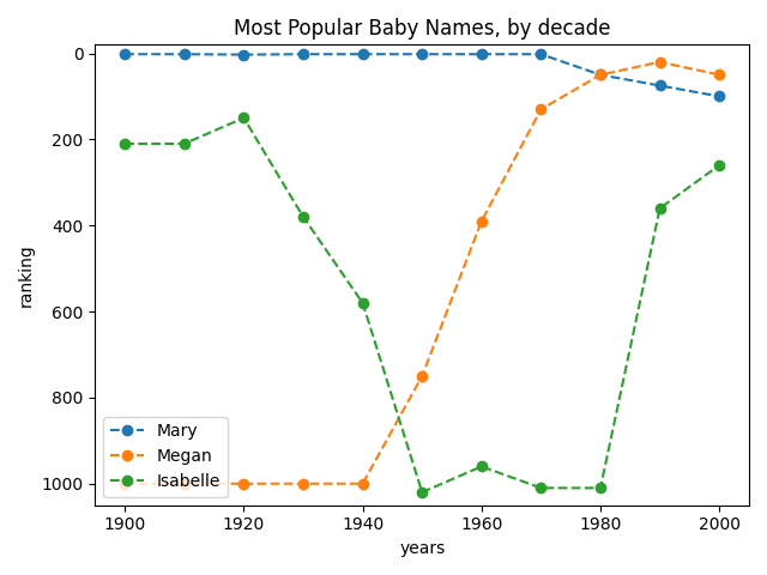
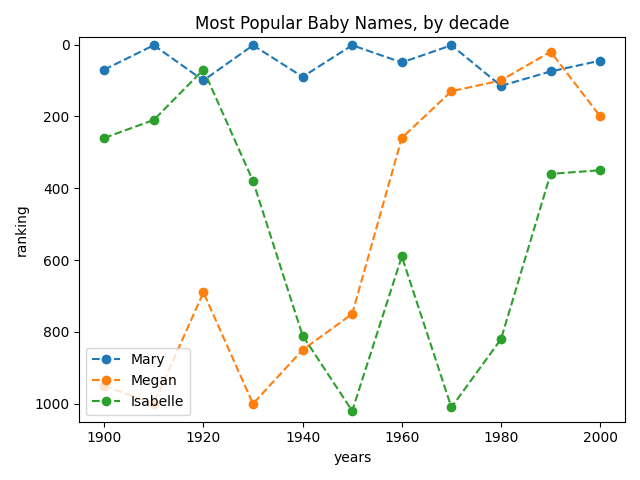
Mary/1900: 2 -> 70
Megan/1900: 1000 -> 950
Isabelle/1900: 210 -> 260
Mary/1920: 3 -> 100
Megan/1920: 1000 -> 690
Isabelle/1920: 150 -> 70
Mary/1940: 2 -> 90
Megan/1940: 1000 -> 850
Isabelle/1940: 580 -> 810
Mary/1960: 2 -> 50
Megan/1960: 390 -> 260
Isabelle/1960: 960 -> 590
Mary/1980: 50 -> 115
Megan/1980: 50 -> 100
Isabelle/1980: 1010 -> 820
Mary/2000: 100 -> 45
Megan/2000: 50 -> 200
Isabelle/2000: 260 -> 350
